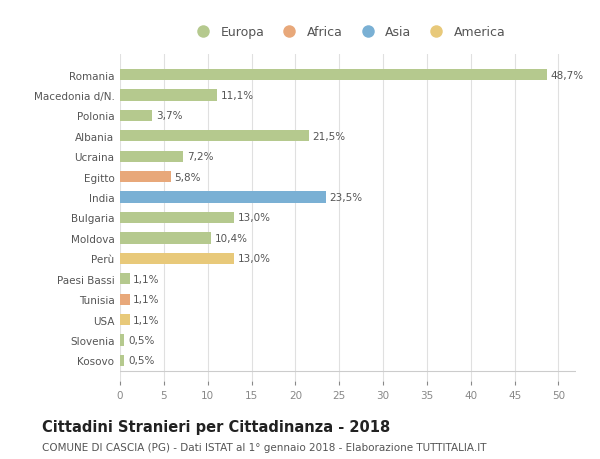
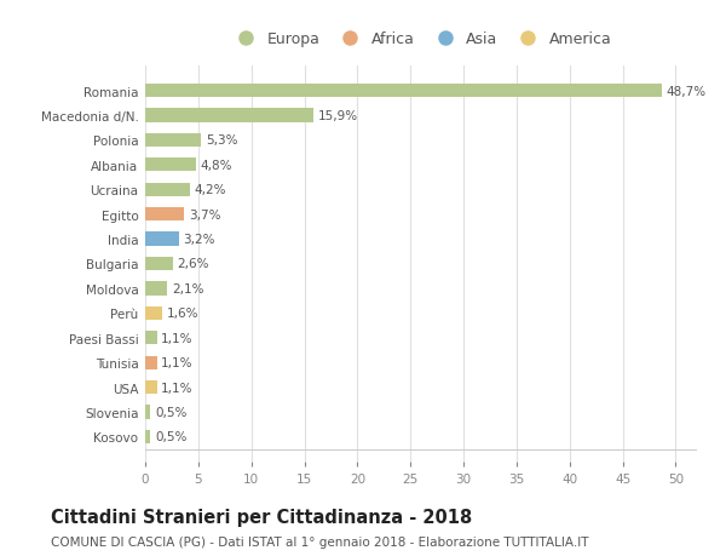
Macedonia d/N.: 11,1% -> 15,9%
Polonia: 3,7% -> 5,3%
Albania: 21,5% -> 4,8%
Ucraina: 7,2% -> 4,2%
Egitto: 5,8% -> 3,7%
India: 23,5% -> 3,2%
Bulgaria: 13,0% -> 2,6%
Moldova: 10,4% -> 2,1%
Perù: 13,0% -> 1,6%
